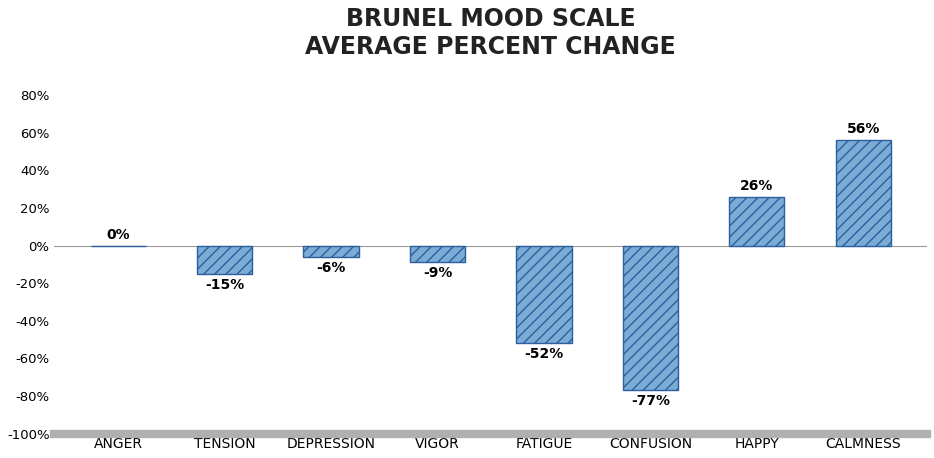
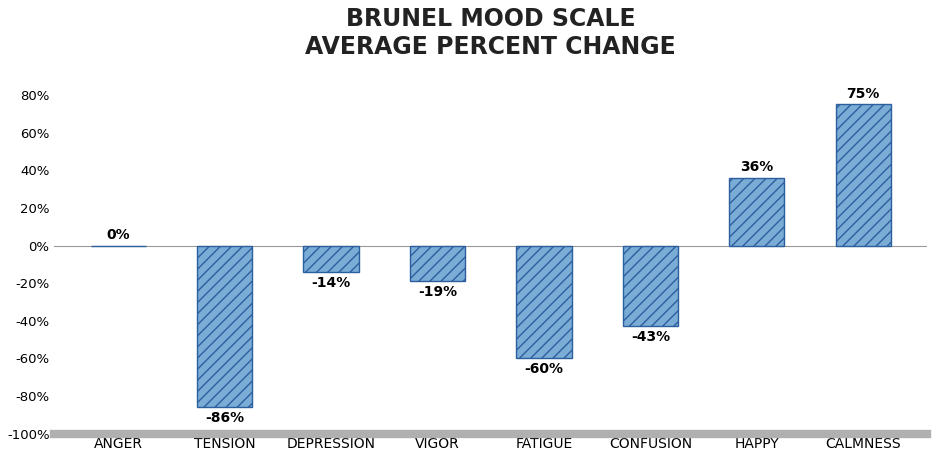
TENSION: -15% -> -86%
DEPRESSION: -6% -> -14%
VIGOR: -9% -> -19%
FATIGUE: -52% -> -60%
CONFUSION: -77% -> -43%
HAPPY: 26% -> 36%
CALMNESS: 56% -> 75%
